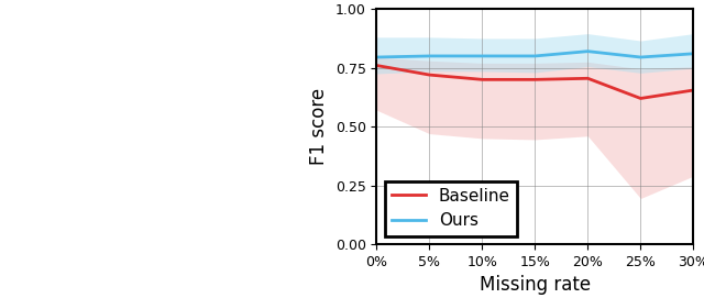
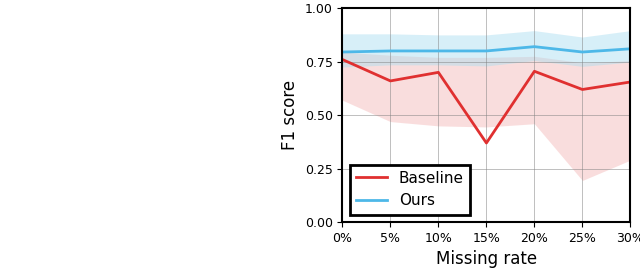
Baseline/5%: 0.720 -> 0.660
Baseline/15%: 0.700 -> 0.370
